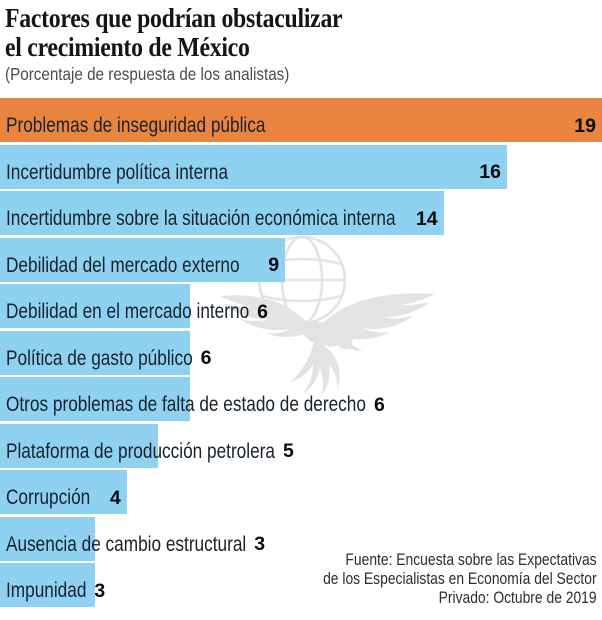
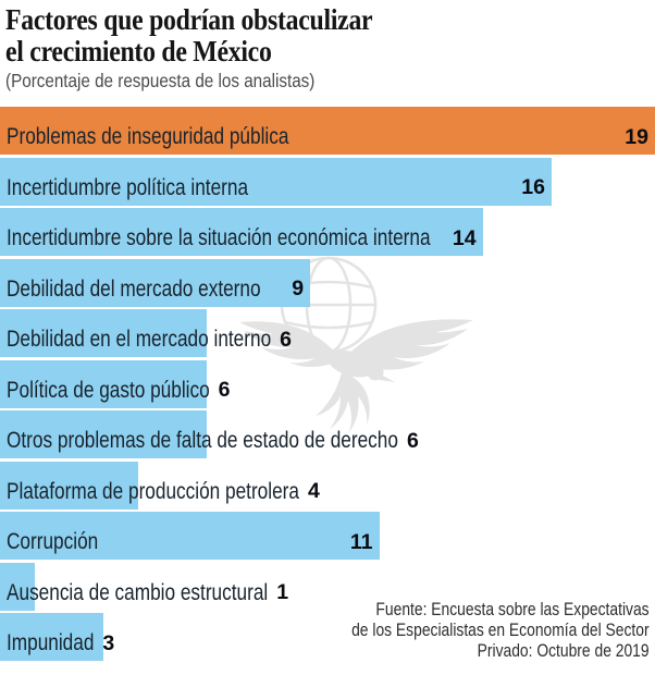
Plataforma de producción petrolera: 5 -> 4
Corrupción: 4 -> 11
Ausencia de cambio estructural: 3 -> 1
